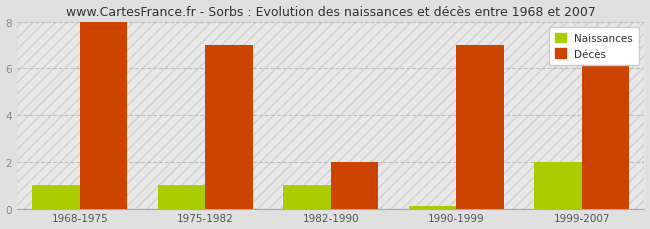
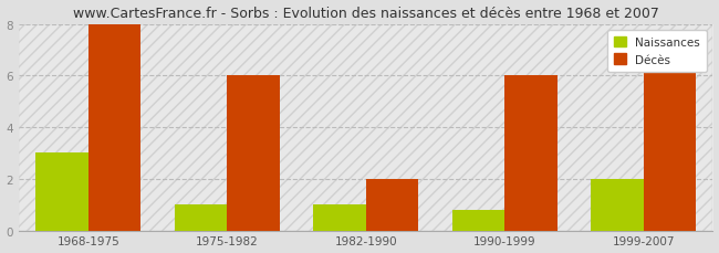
Naissances/1968-1975: 1.0 -> 3.0
Décès/1975-1982: 7.0 -> 6.0
Naissances/1990-1999: 0.1 -> 0.8
Décès/1990-1999: 7.0 -> 6.0
